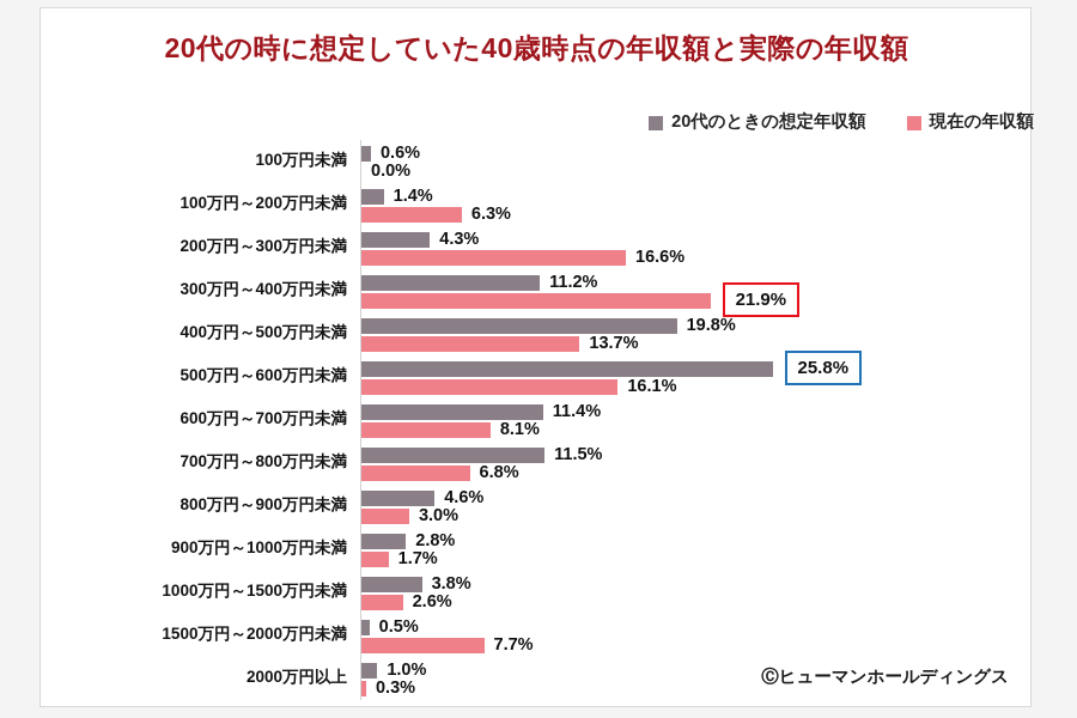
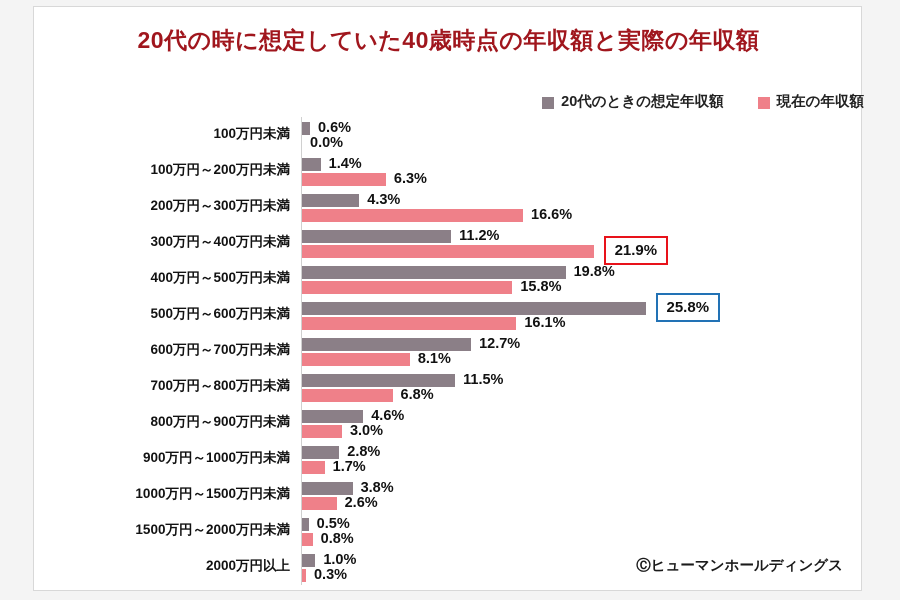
現在の年収額/400万円～500万円未満: 13.7% -> 15.8%
20代のときの想定年収額/600万円～700万円未満: 11.4% -> 12.7%
現在の年収額/1500万円～2000万円未満: 7.7% -> 0.8%
